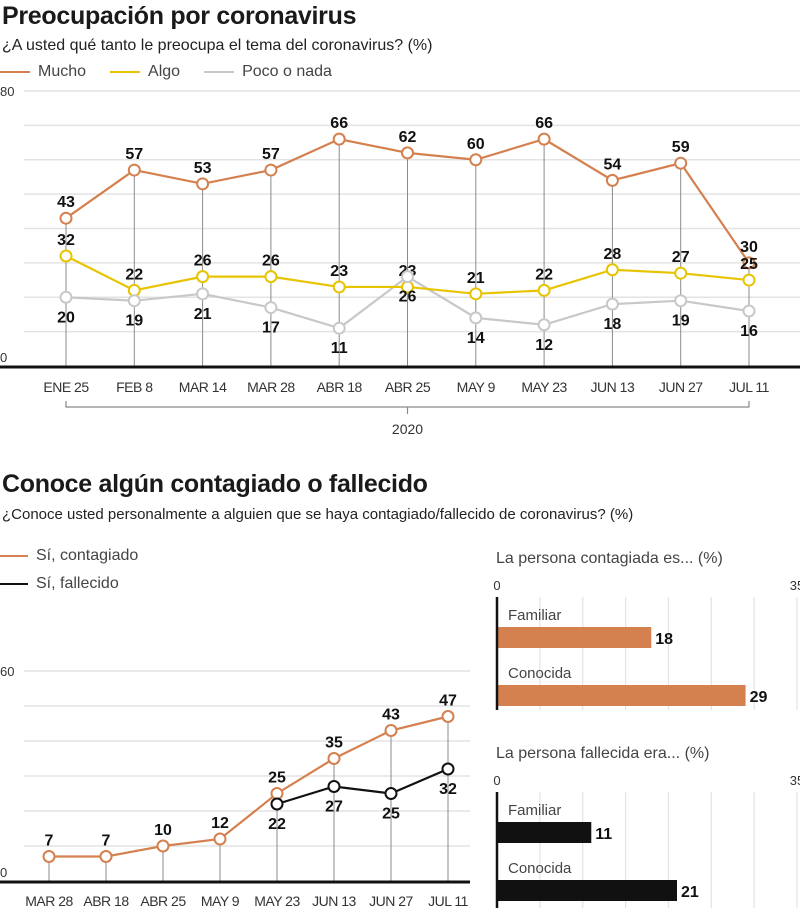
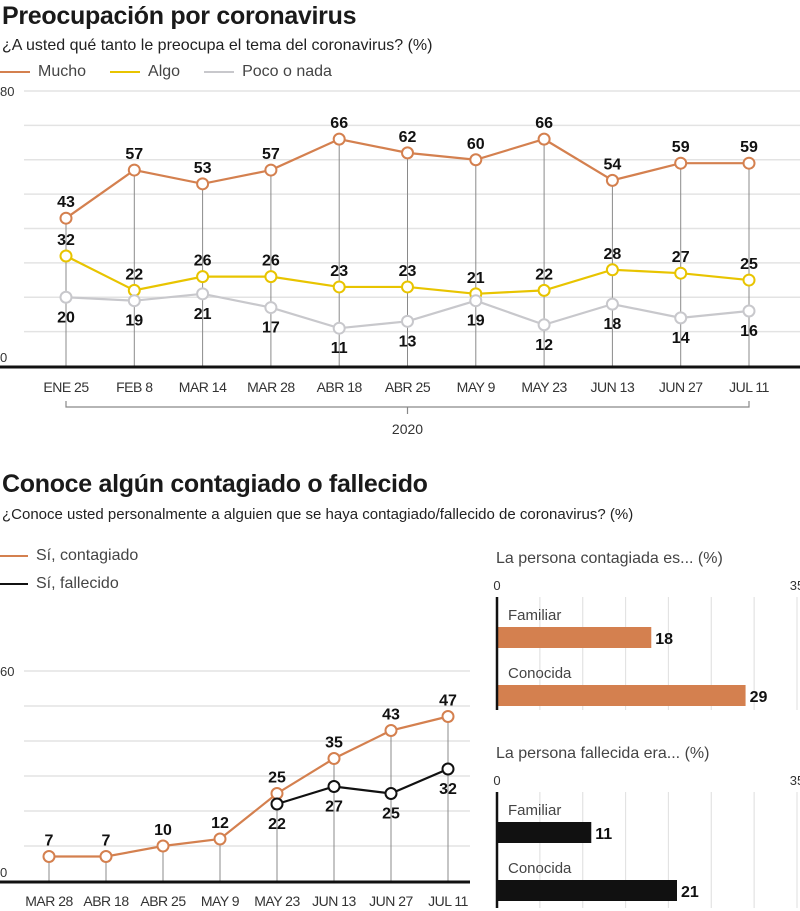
Preocupación por coronavirus/Poco o nada/ABR 25: 26 -> 13
Preocupación por coronavirus/Poco o nada/MAY 9: 14 -> 19
Preocupación por coronavirus/Poco o nada/JUN 27: 19 -> 14
Preocupación por coronavirus/Mucho/JUL 11: 30 -> 59
